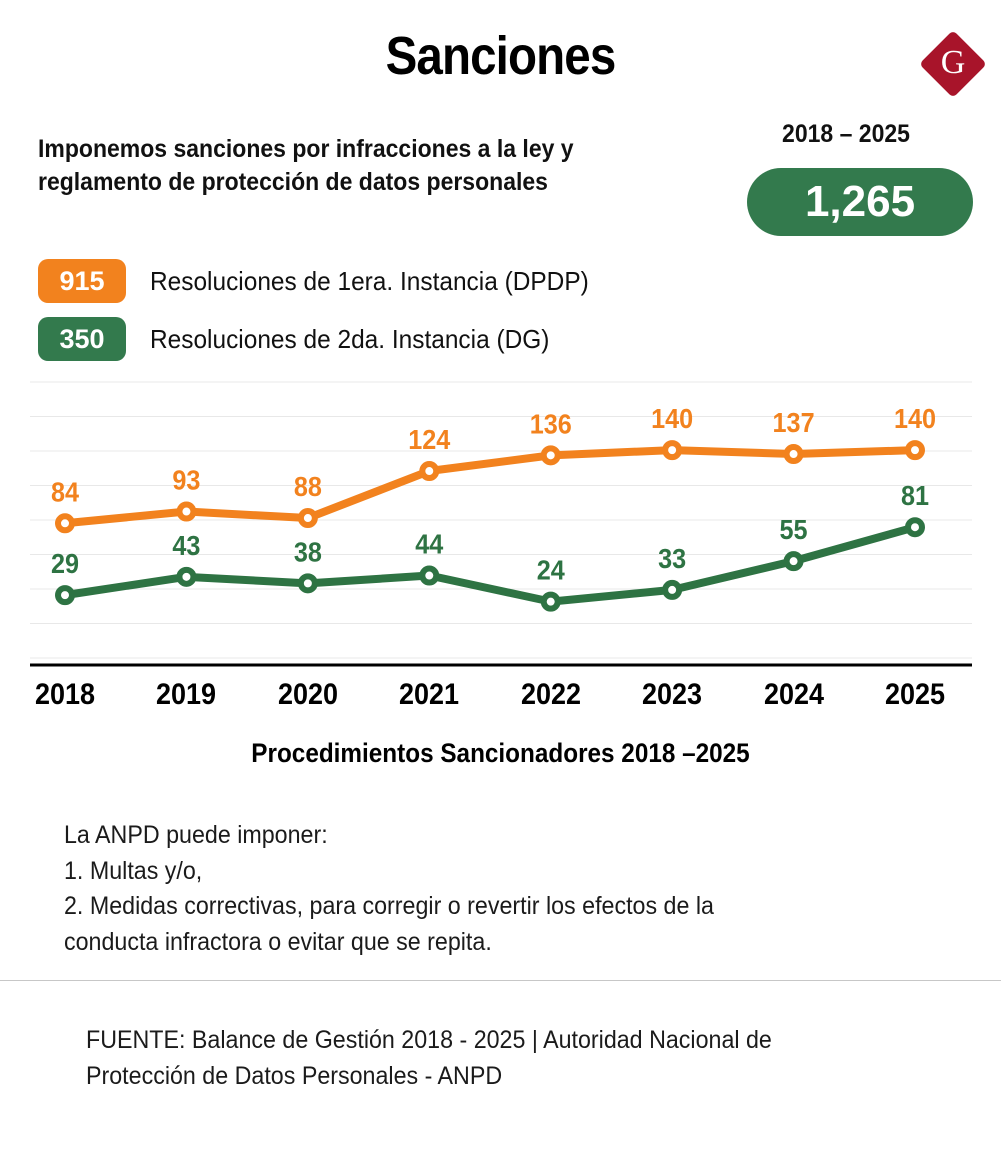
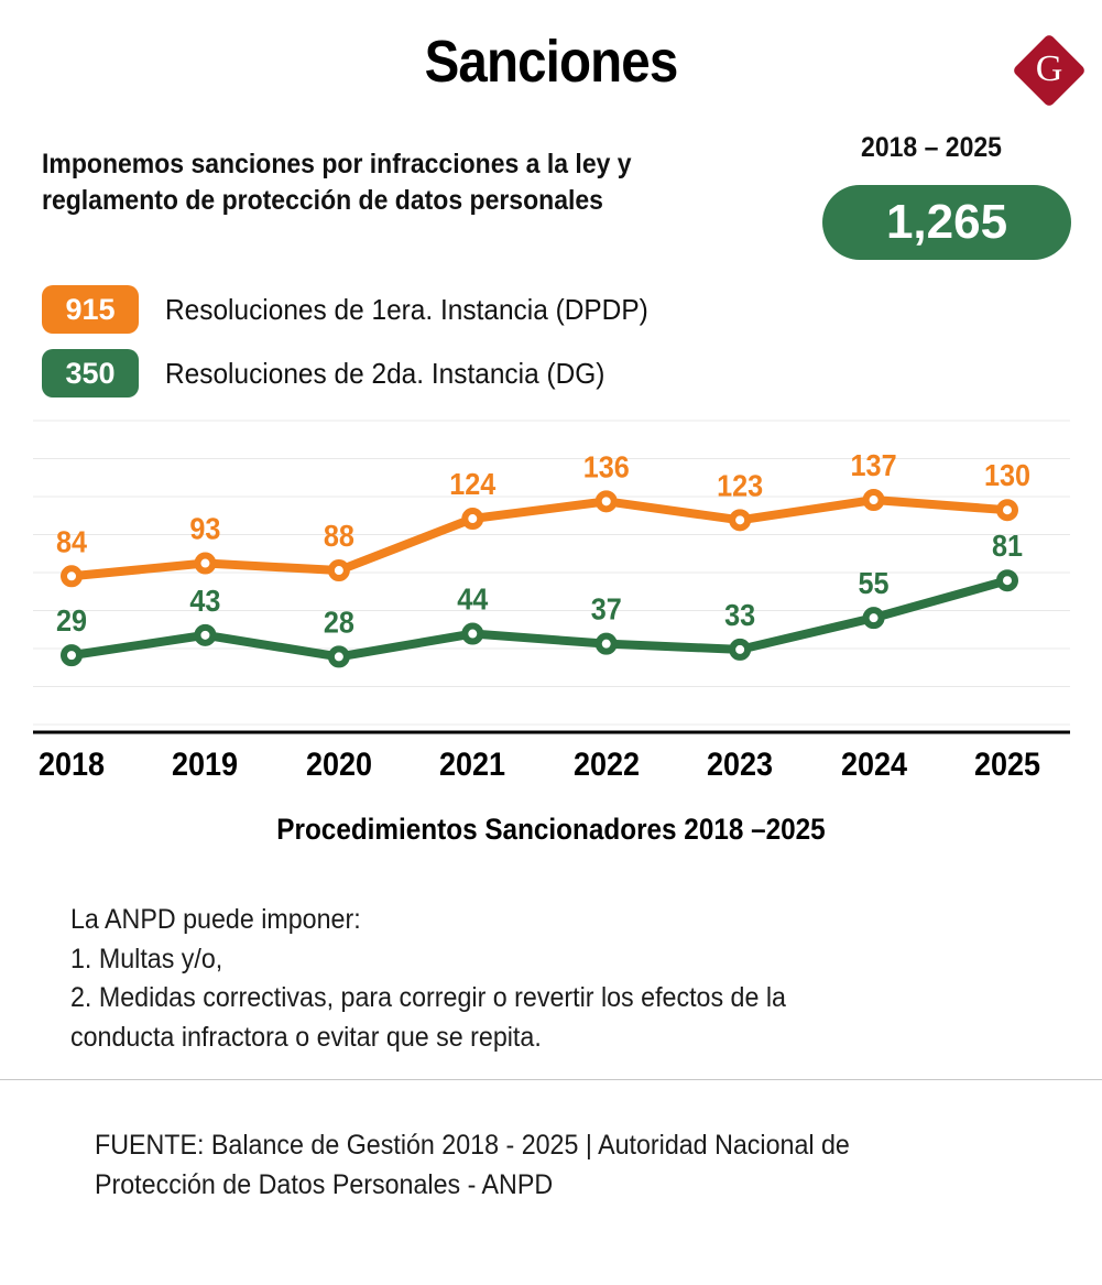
Resoluciones de 2da. Instancia (DG)/2020: 38 -> 28
Resoluciones de 2da. Instancia (DG)/2022: 24 -> 37
Resoluciones de 1era. Instancia (DPDP)/2023: 140 -> 123
Resoluciones de 1era. Instancia (DPDP)/2025: 140 -> 130
